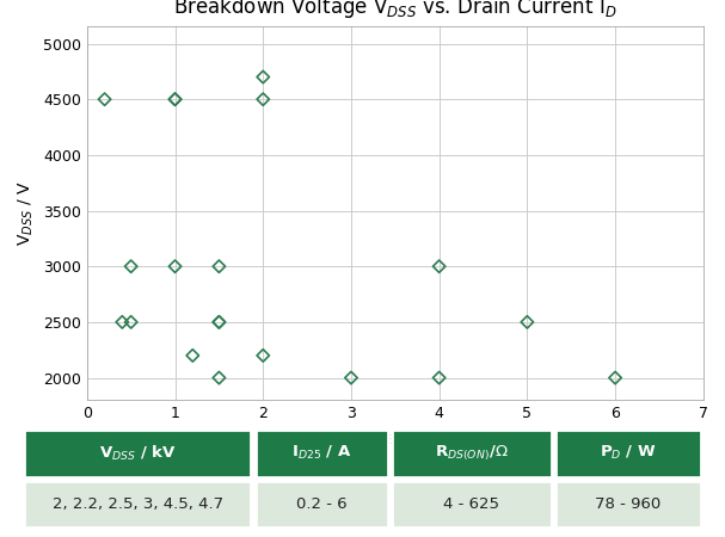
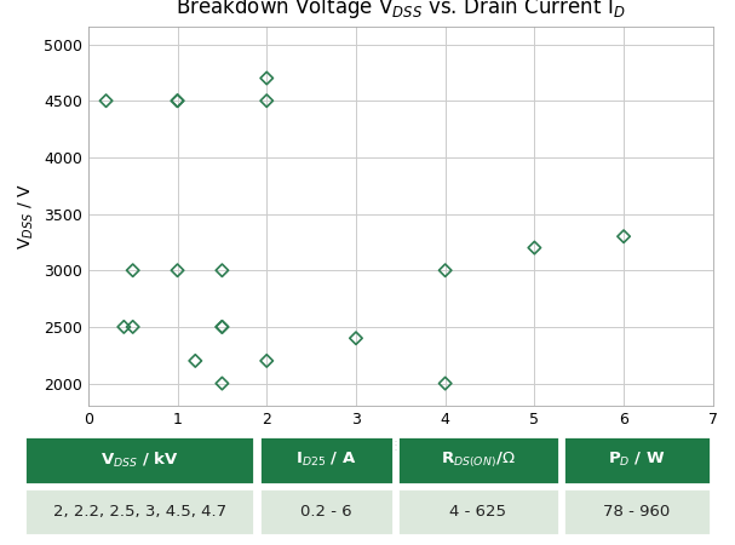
3: 2000 -> 2400
5: 2500 -> 3200
6: 2000 -> 3300
